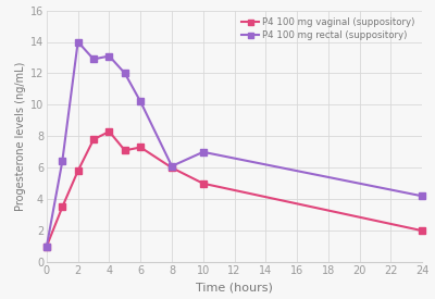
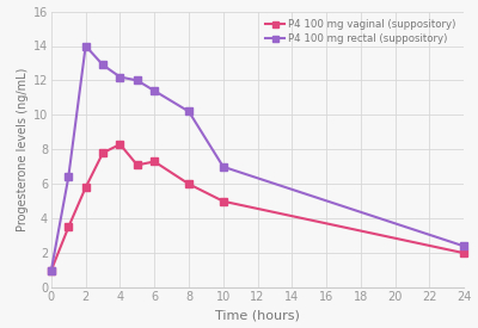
P4 100 mg rectal (suppository)/4: 13.1 -> 12.2
P4 100 mg rectal (suppository)/6: 10.2 -> 11.4
P4 100 mg rectal (suppository)/8: 6.1 -> 10.2
P4 100 mg rectal (suppository)/24: 4.2 -> 2.4
